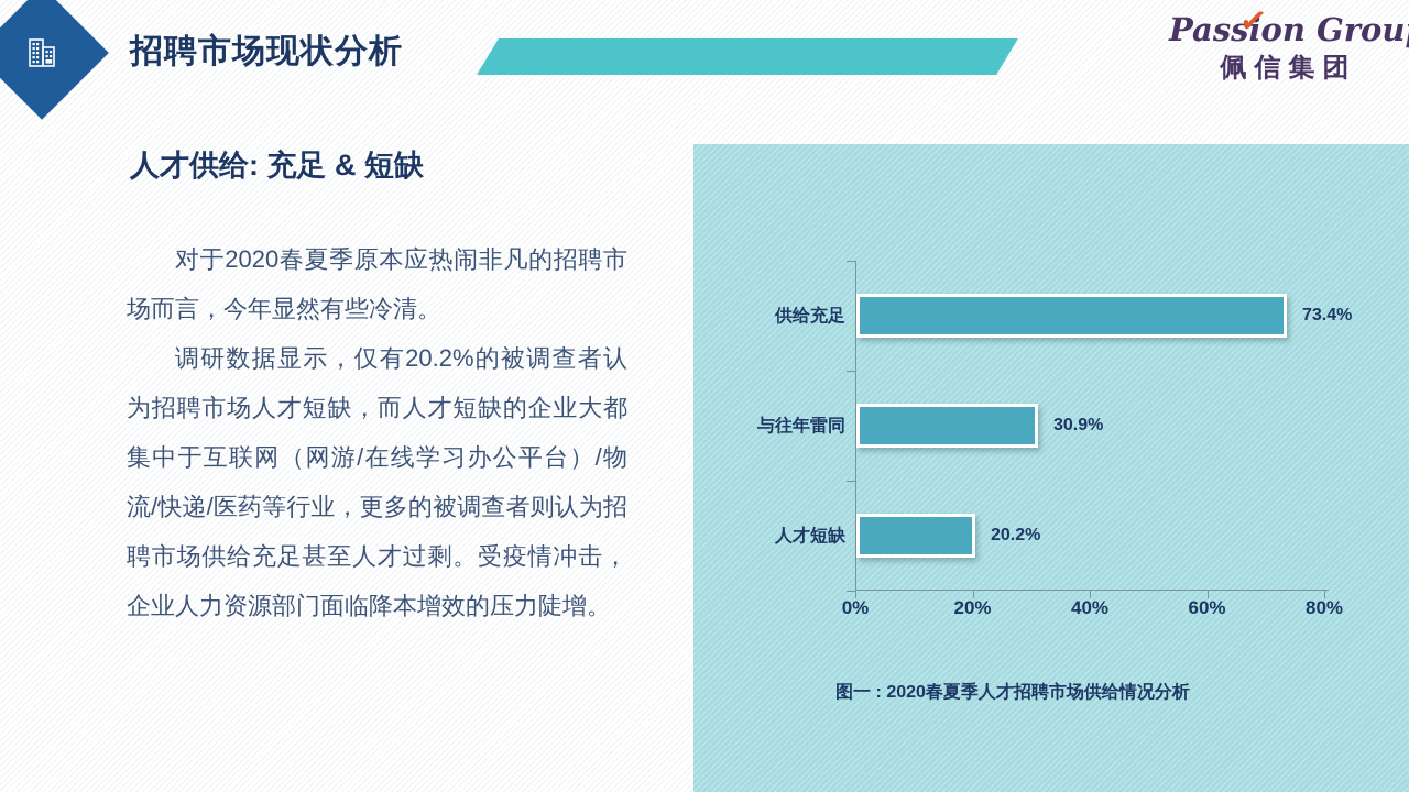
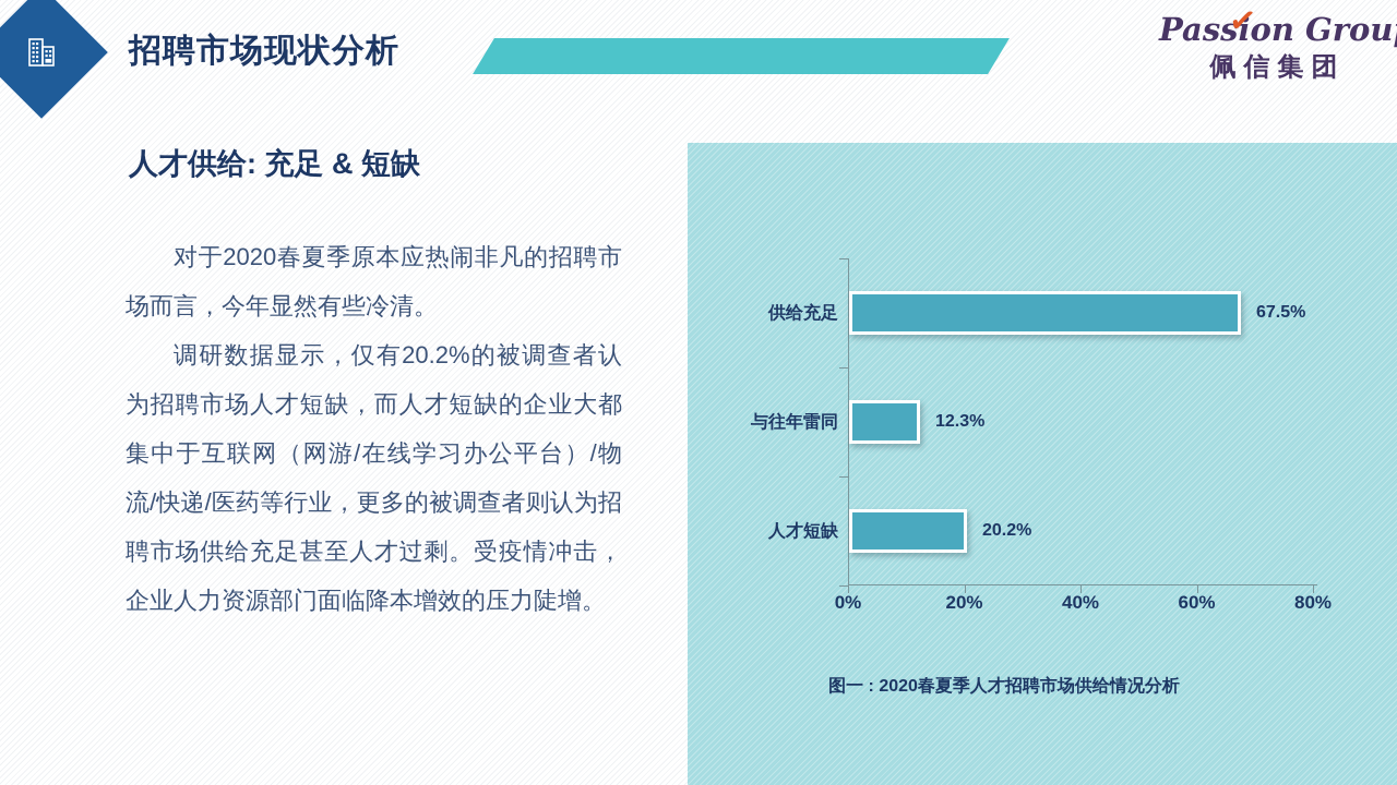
供给充足: 73.4% -> 67.5%
与往年雷同: 30.9% -> 12.3%
